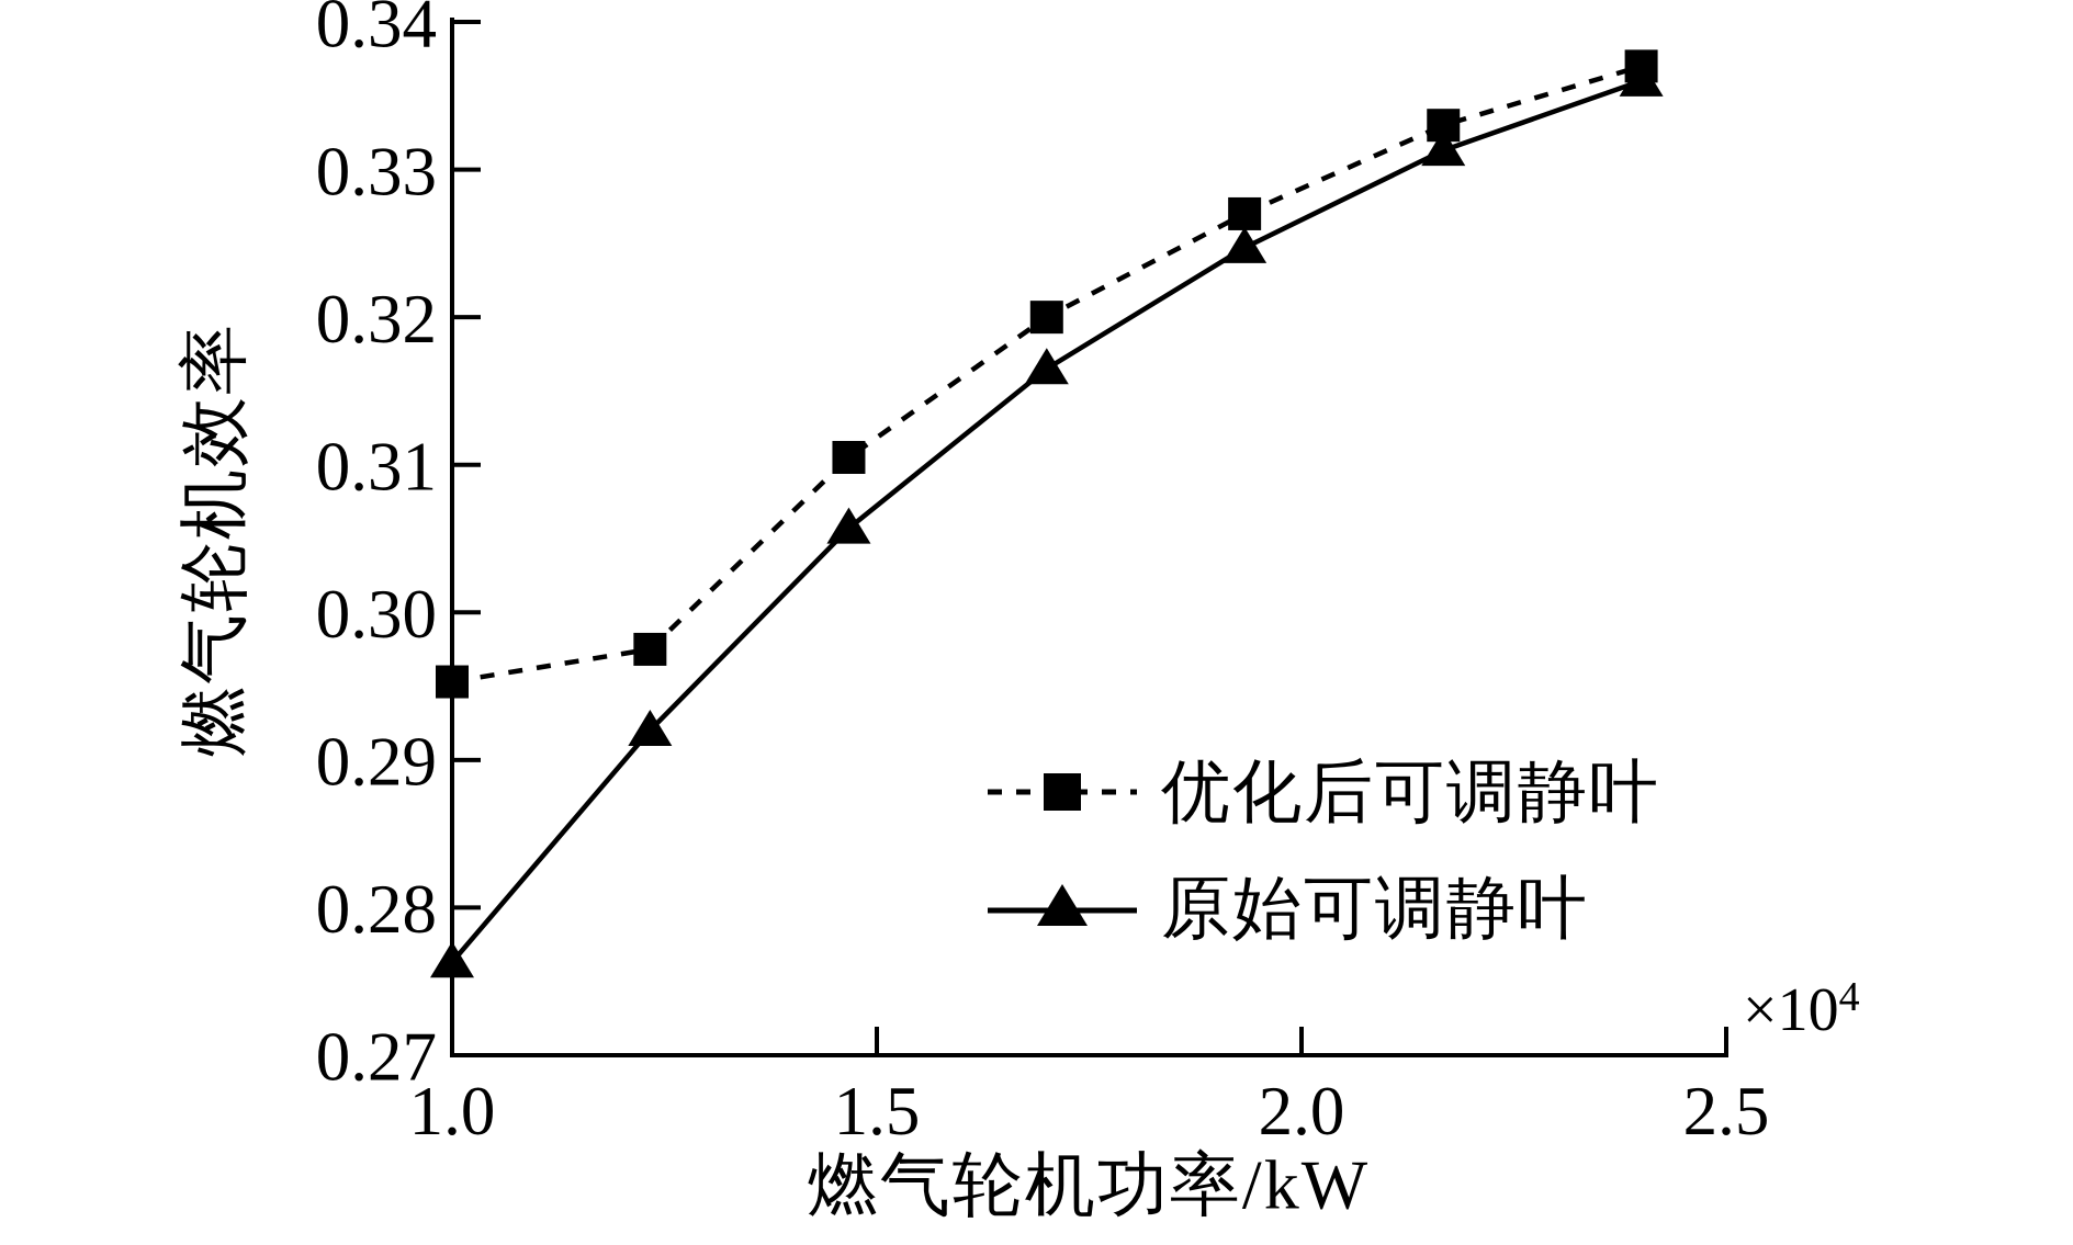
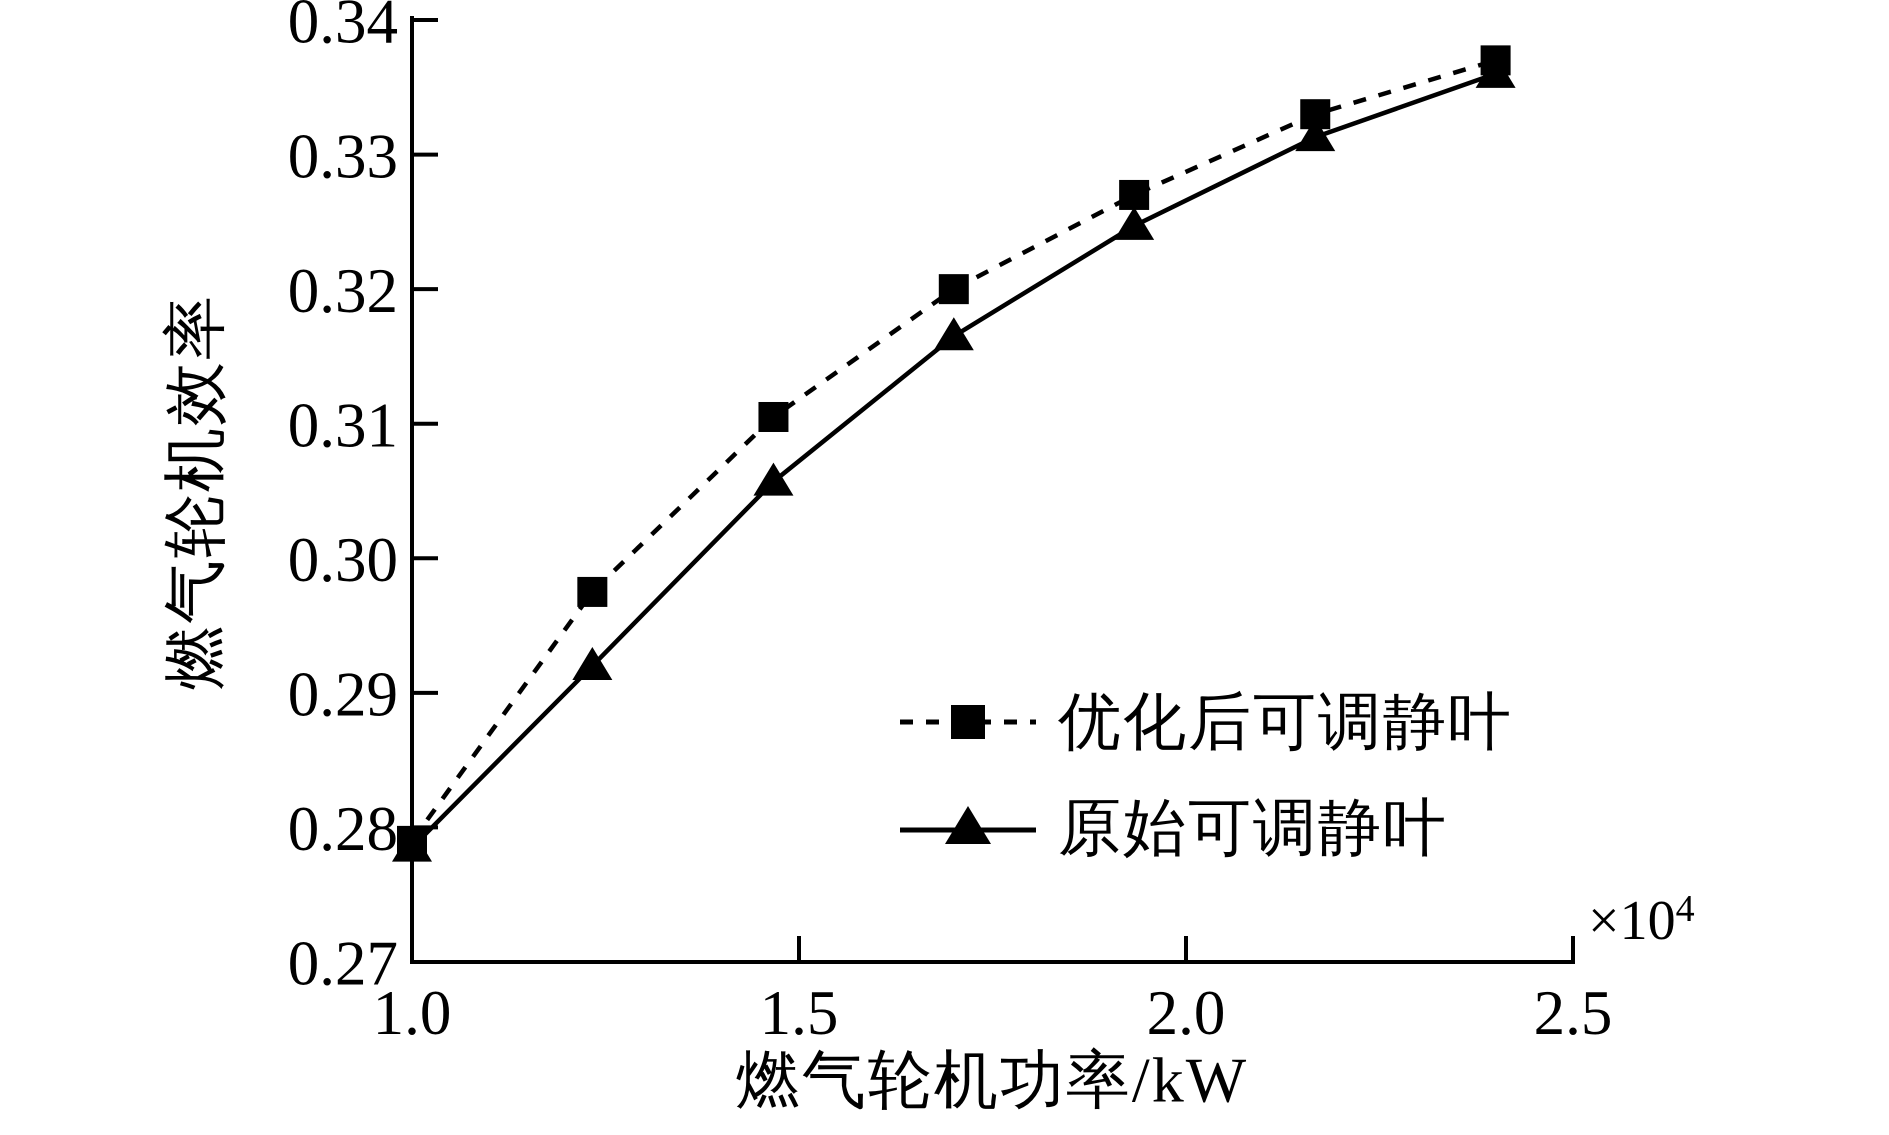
优化后可调静叶/1.0: 0.2953 -> 0.2790
原始可调静叶/1.0: 0.2763 -> 0.2785
